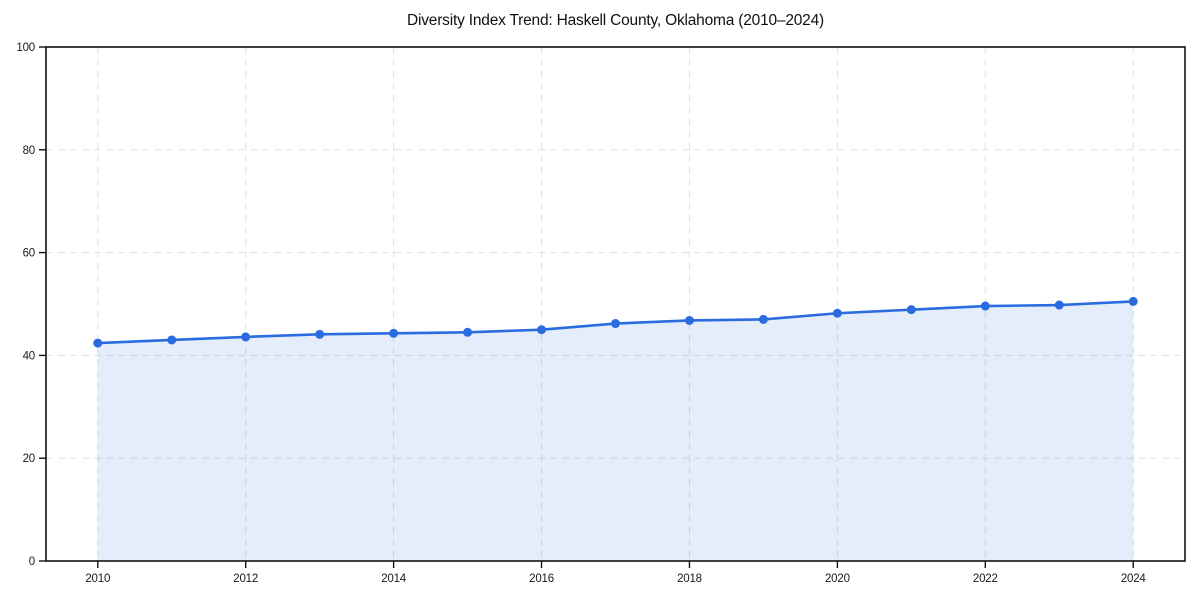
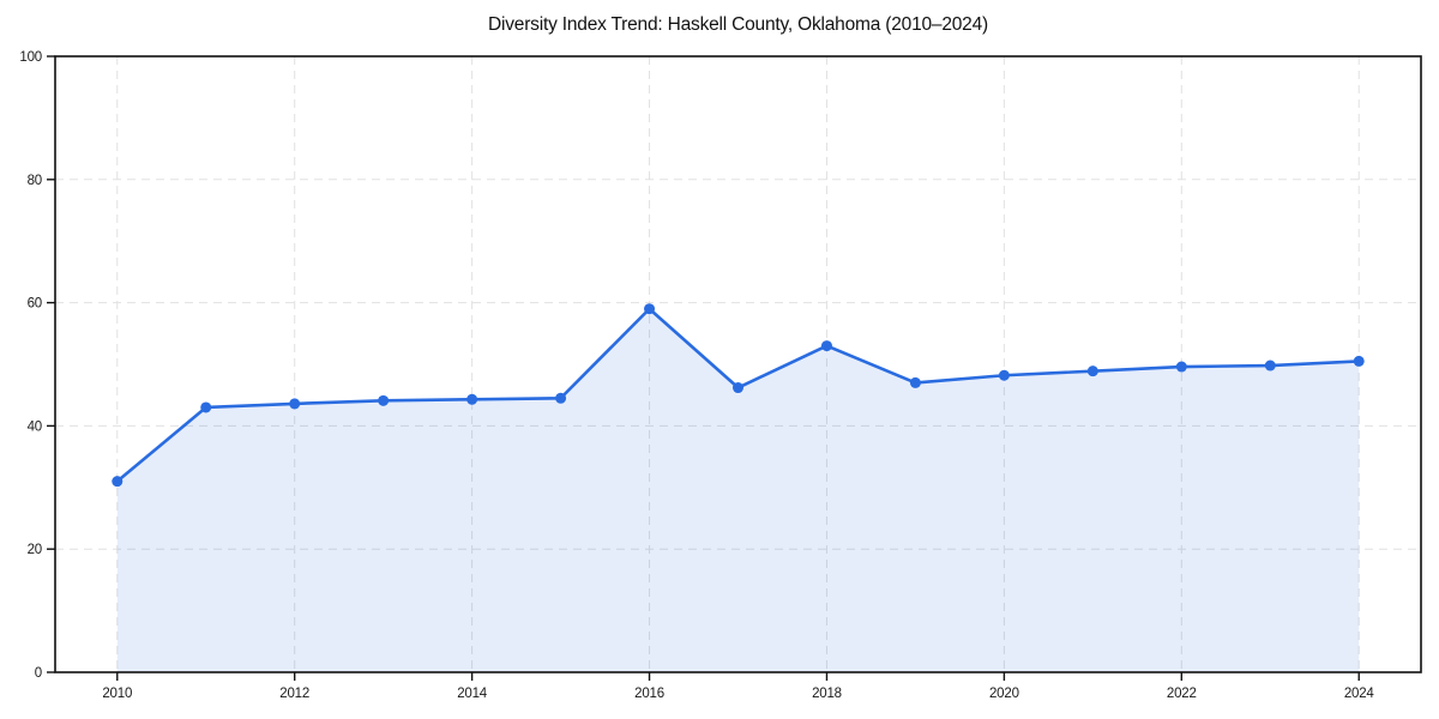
2010: 42 -> 31
2016: 45 -> 59
2018: 47 -> 53
